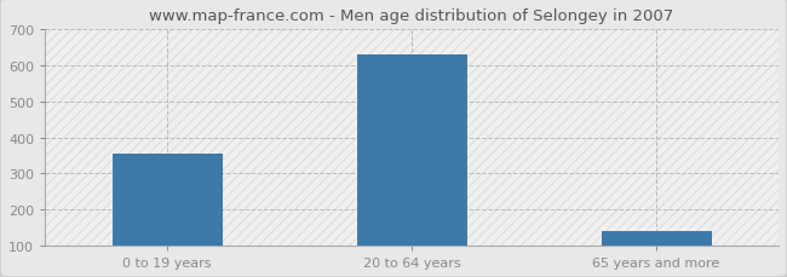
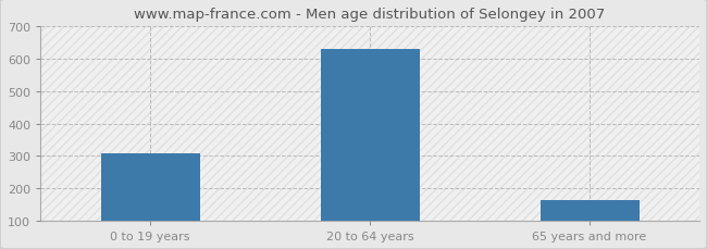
0 to 19 years: 355 -> 307
65 years and more: 140 -> 165
